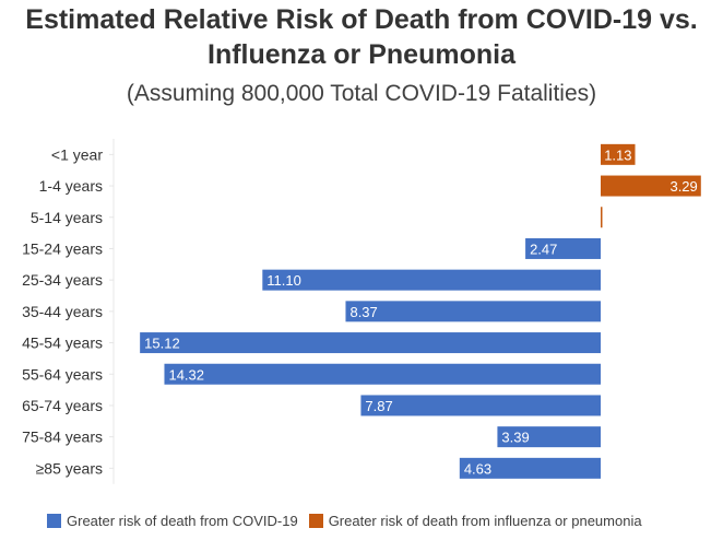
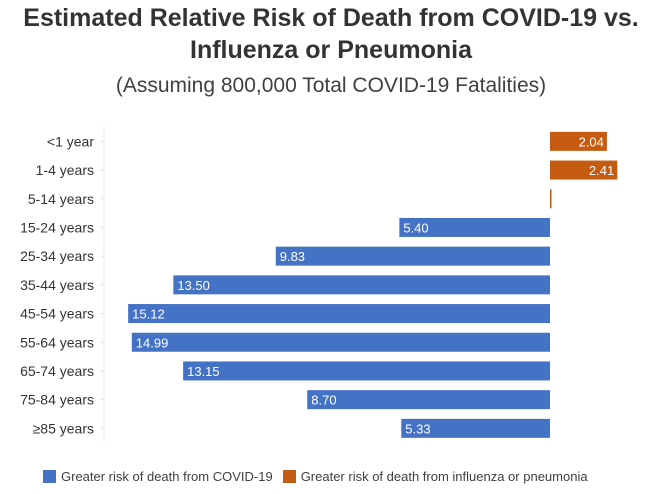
Greater risk of death from influenza or pneumonia/<1 year: 1.13 -> 2.04
Greater risk of death from influenza or pneumonia/1-4 years: 3.29 -> 2.41
Greater risk of death from COVID-19/15-24 years: 2.47 -> 5.40
Greater risk of death from COVID-19/25-34 years: 11.10 -> 9.83
Greater risk of death from COVID-19/35-44 years: 8.37 -> 13.50
Greater risk of death from COVID-19/55-64 years: 14.32 -> 14.99
Greater risk of death from COVID-19/65-74 years: 7.87 -> 13.15
Greater risk of death from COVID-19/75-84 years: 3.39 -> 8.70
Greater risk of death from COVID-19/≥85 years: 4.63 -> 5.33
